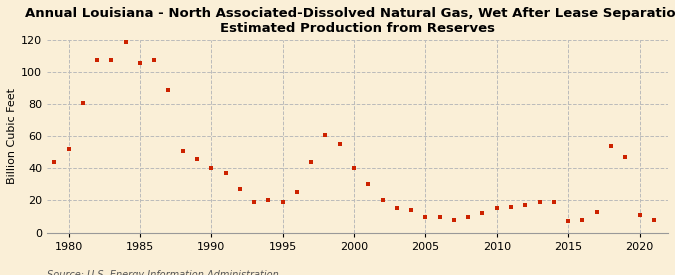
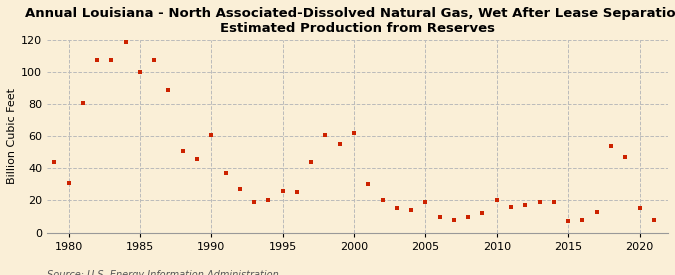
1980: 52 -> 31
1985: 106 -> 100
1990: 40 -> 61
1995: 19 -> 26
2000: 40 -> 62
2005: 10 -> 19
2010: 15 -> 20
2020: 11 -> 15
